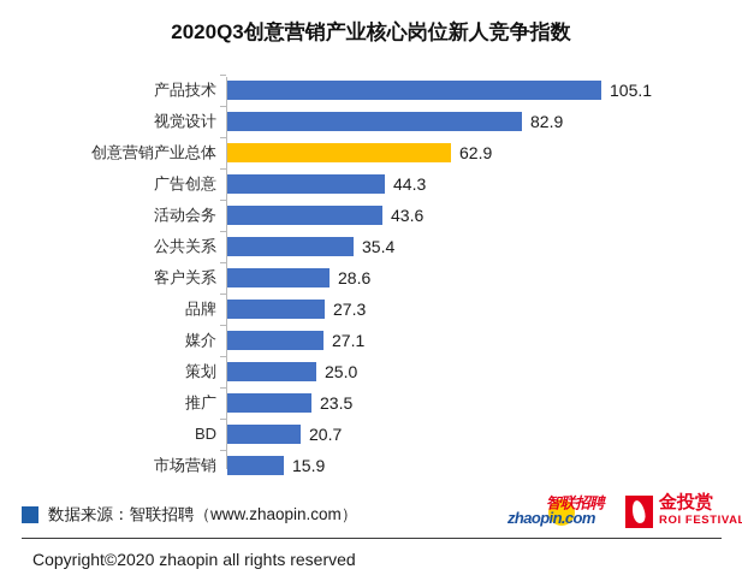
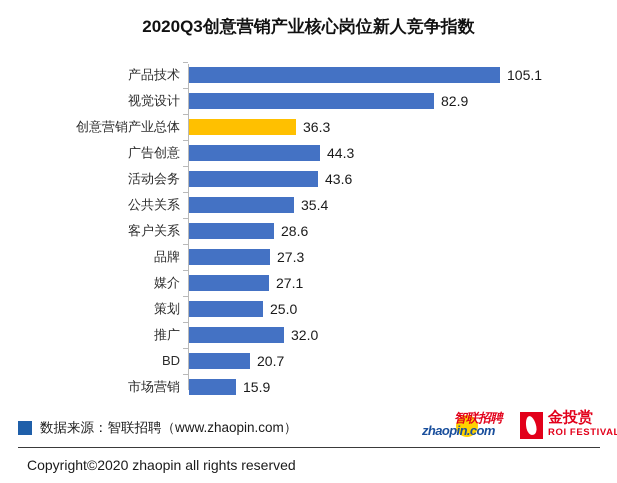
创意营销产业总体: 62.9 -> 36.3
推广: 23.5 -> 32.0
